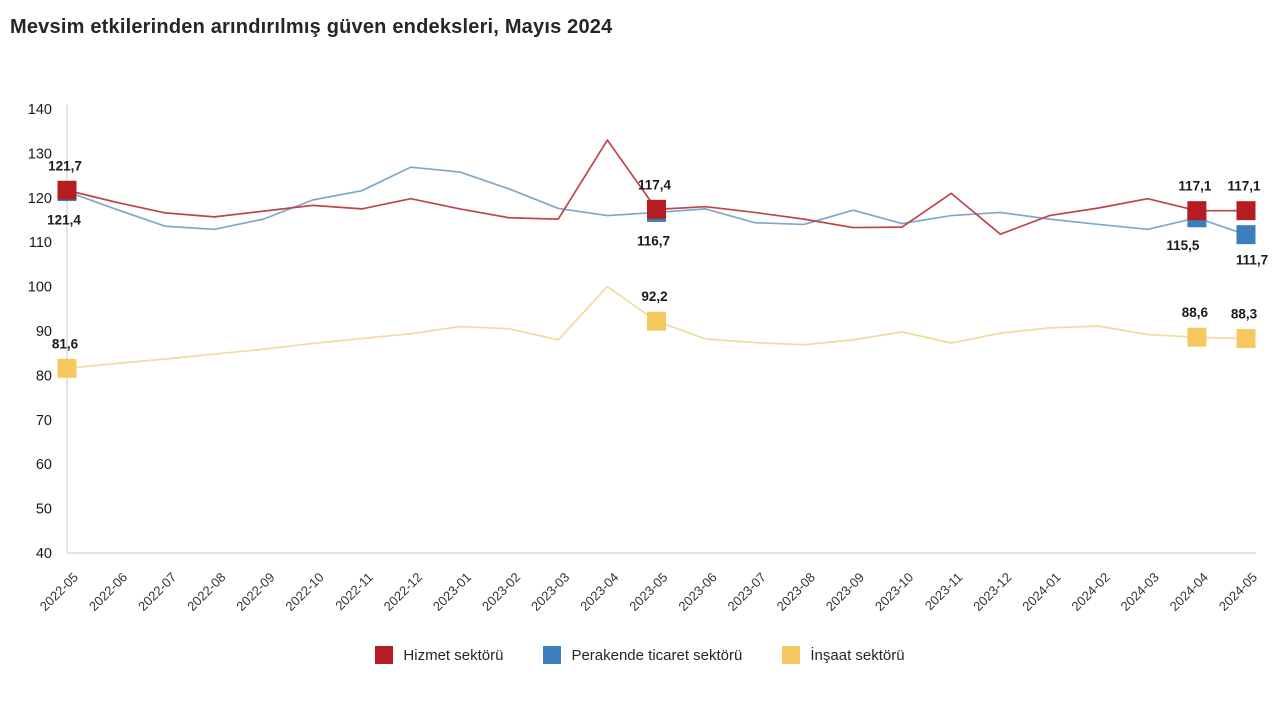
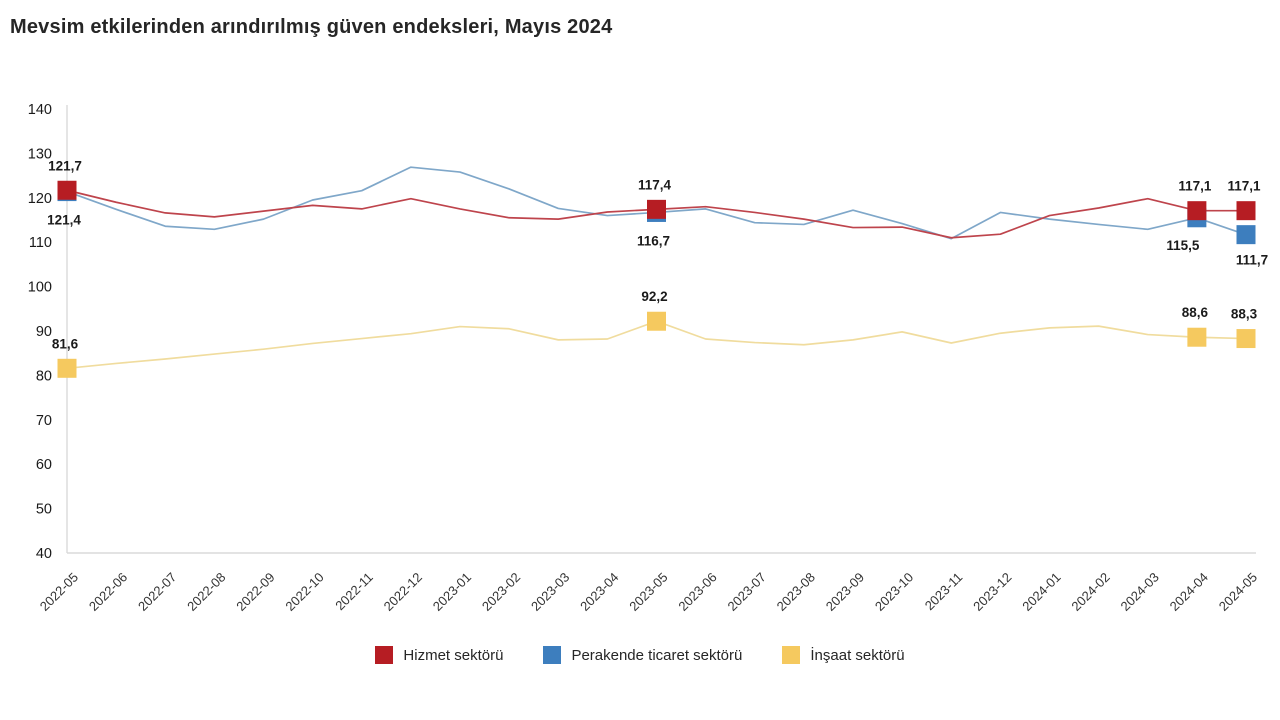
Hizmet sektörü/2023-04: 133 -> 117
İnşaat sektörü/2023-04: 100 -> 88
Hizmet sektörü/2023-11: 121 -> 111
Perakende ticaret sektörü/2023-11: 116 -> 111
